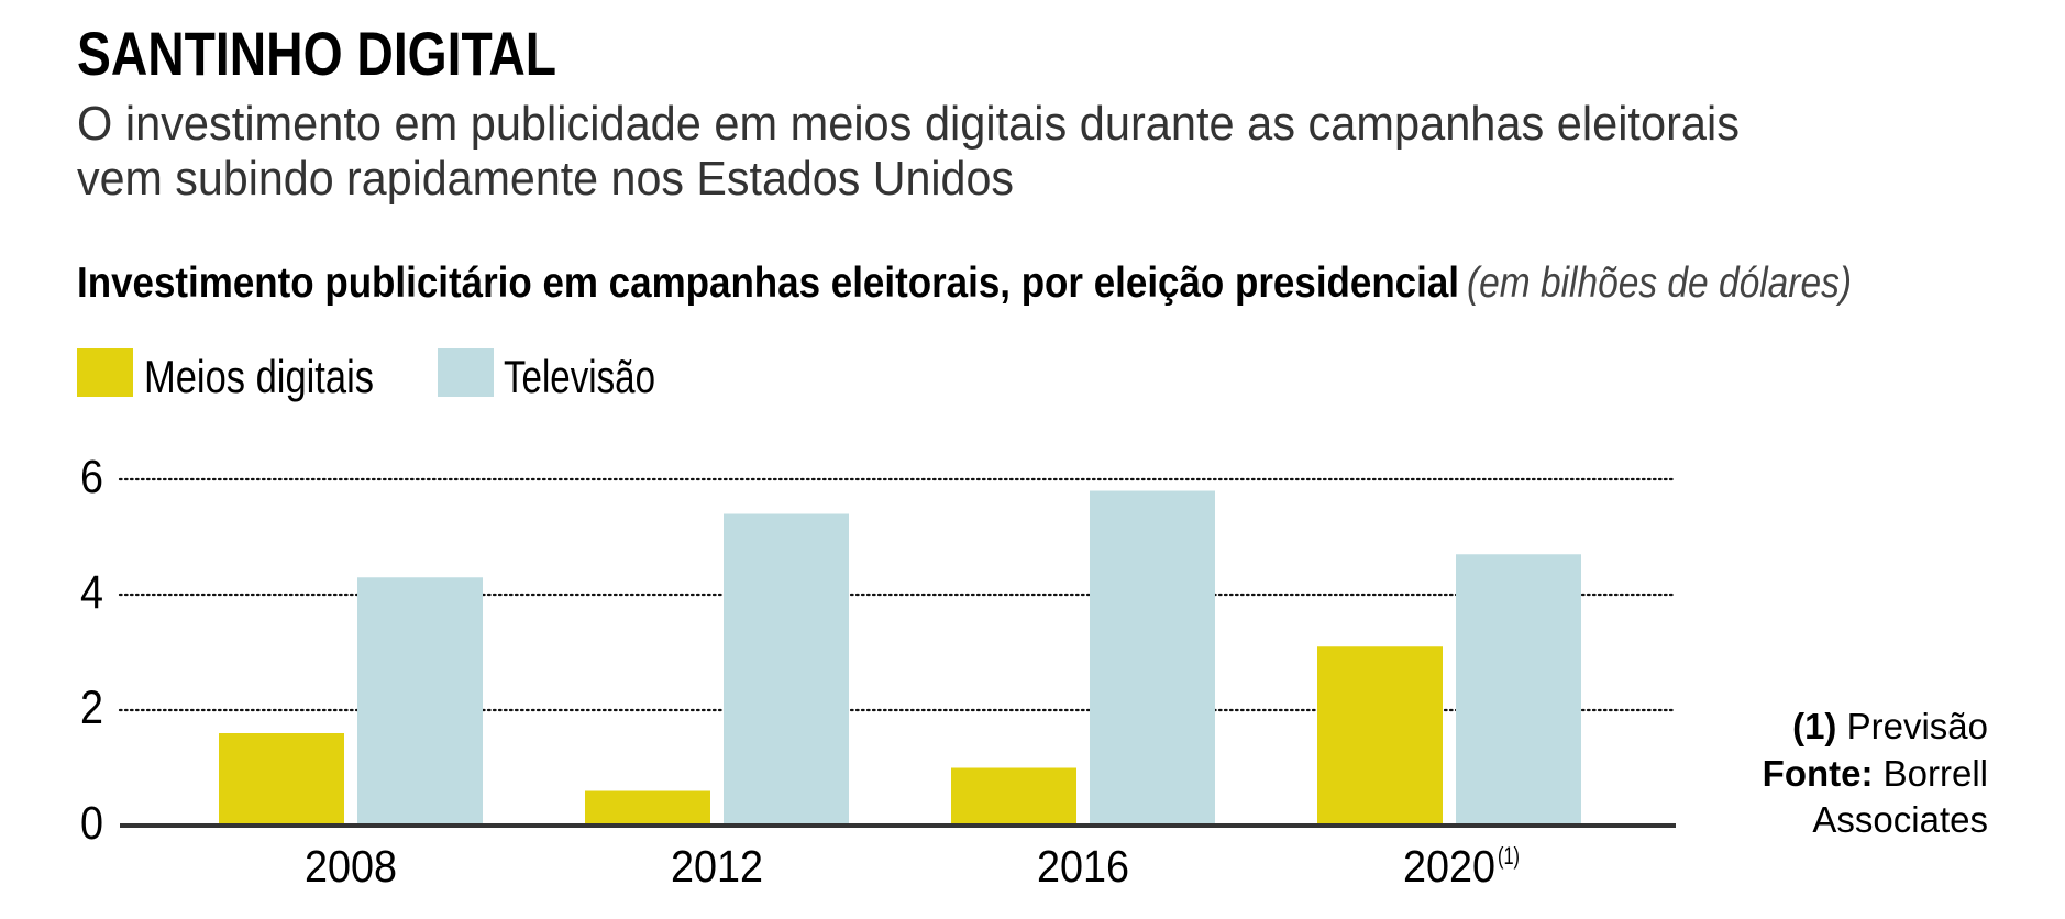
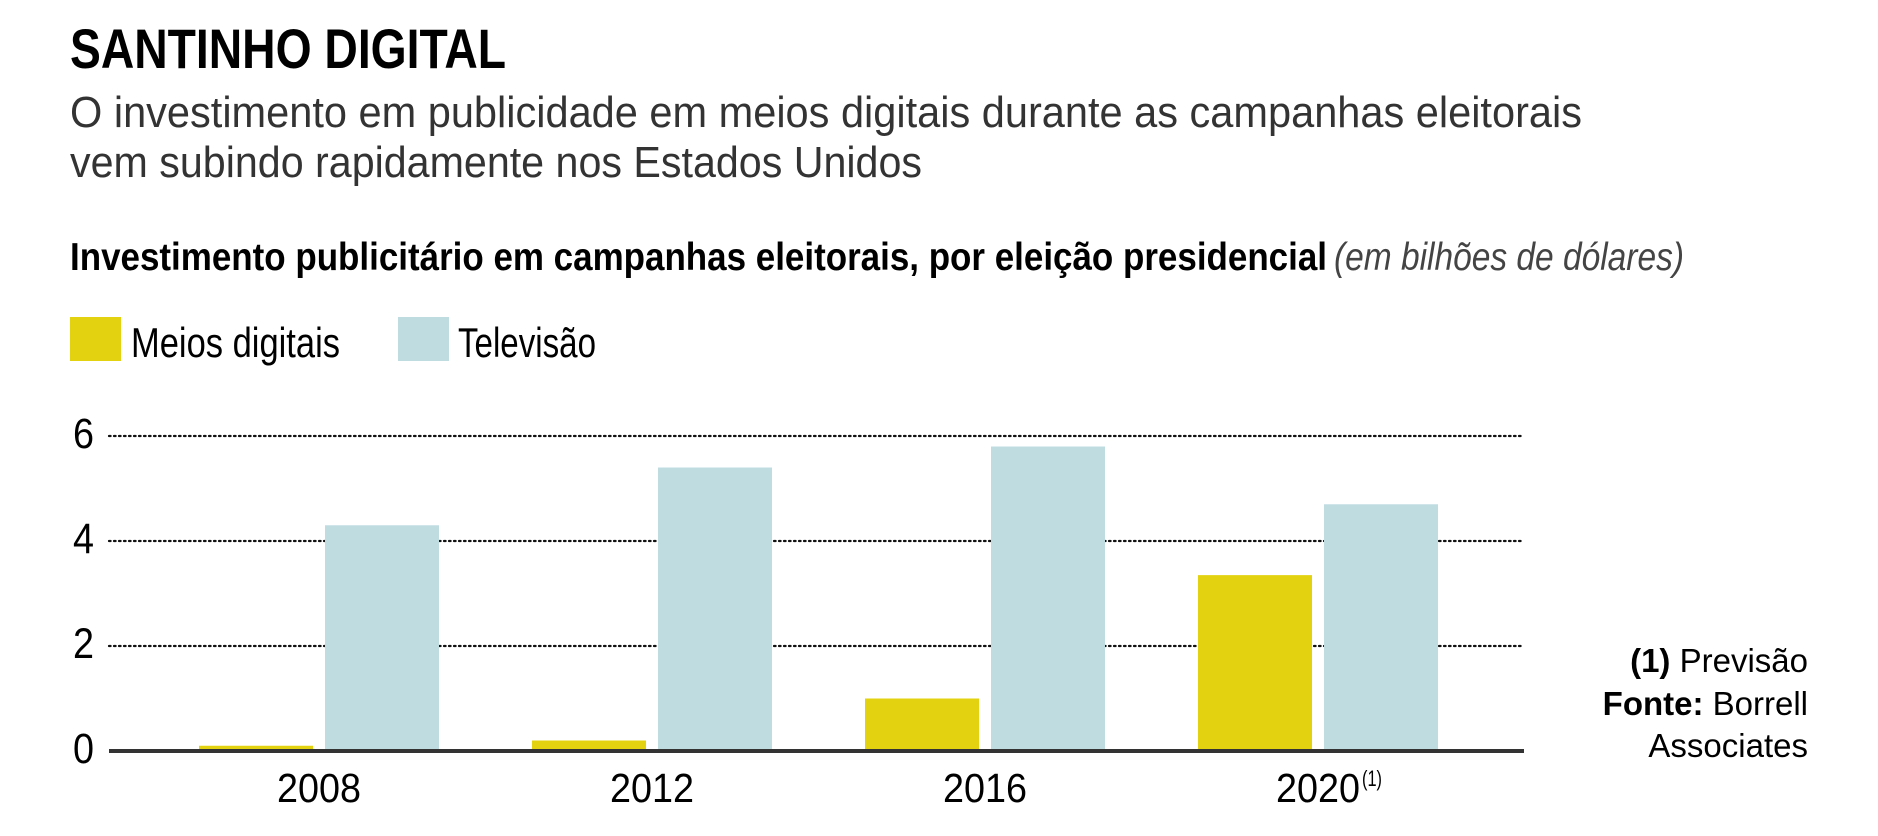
Meios digitais/2008: 1.6 -> 0.1
Meios digitais/2012: 0.6 -> 0.2
Meios digitais/2020: 3.1 -> 3.4
